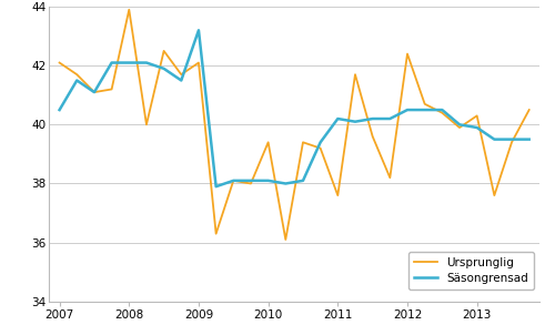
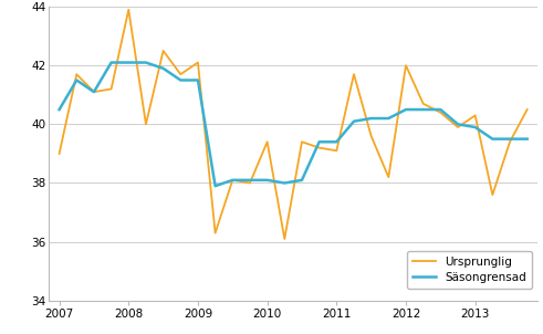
Ursprunglig/2007: 42.1 -> 39.0
Säsongrensad/2009: 43.2 -> 41.5
Ursprunglig/2011: 37.6 -> 39.1
Säsongrensad/2011: 40.2 -> 39.4
Ursprunglig/2012: 42.4 -> 42.0
